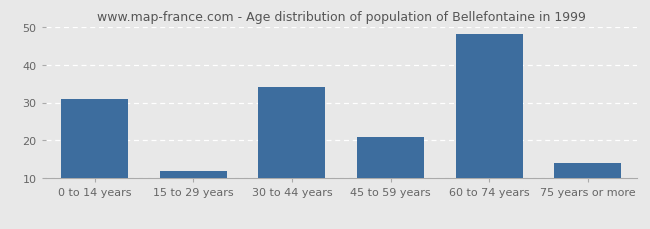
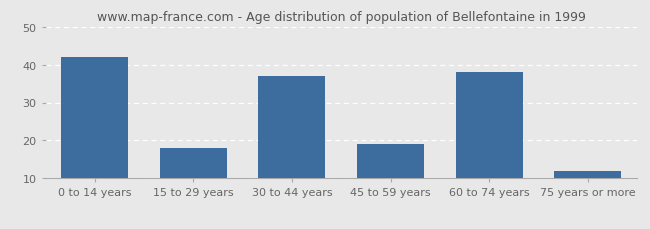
0 to 14 years: 31 -> 42
15 to 29 years: 12 -> 18
30 to 44 years: 34 -> 37
45 to 59 years: 21 -> 19
60 to 74 years: 48 -> 38
75 years or more: 14 -> 12
